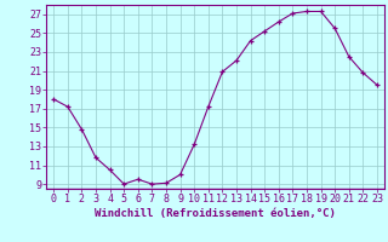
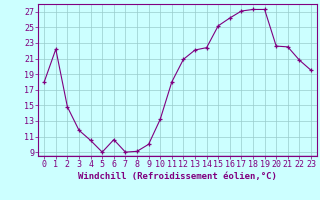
1: 17.2 -> 22.2
6: 9.5 -> 10.6
11: 17.2 -> 18.0
14: 24.2 -> 22.4
20: 25.5 -> 22.6
